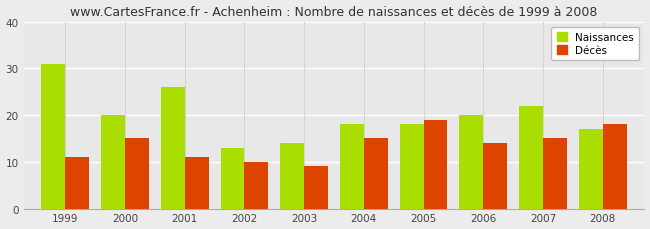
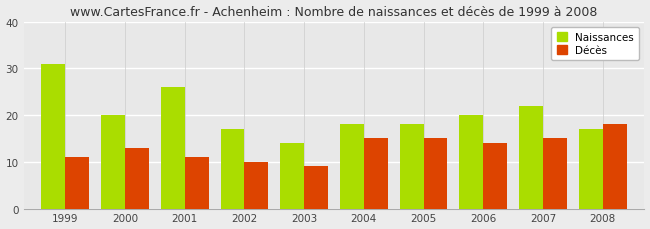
Décès/2000: 15 -> 13
Naissances/2002: 13 -> 17
Décès/2005: 19 -> 15
